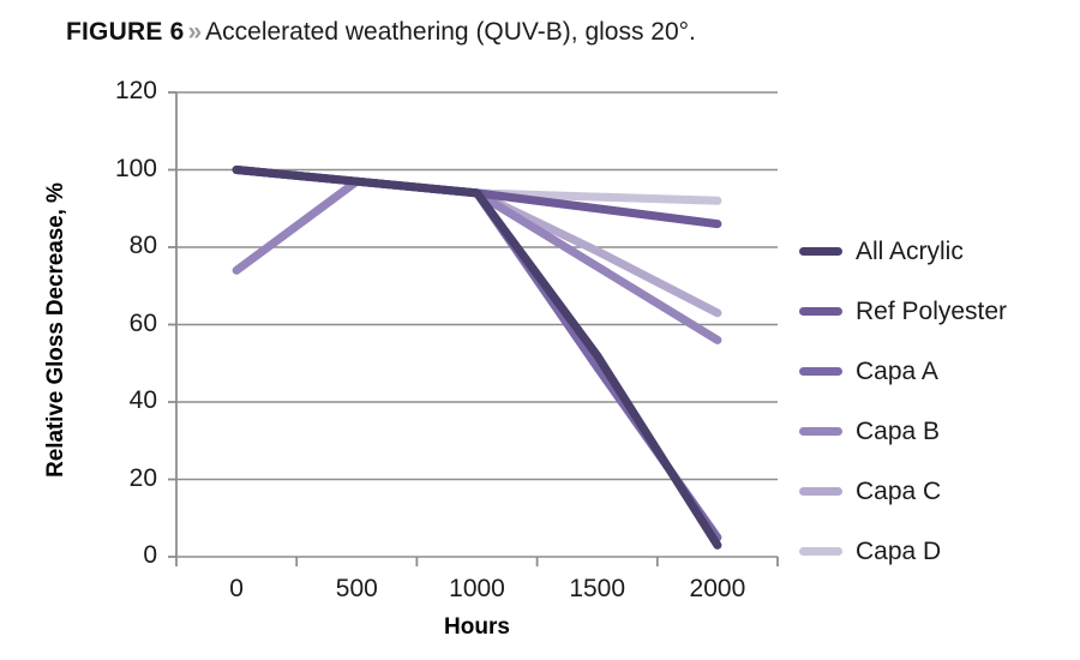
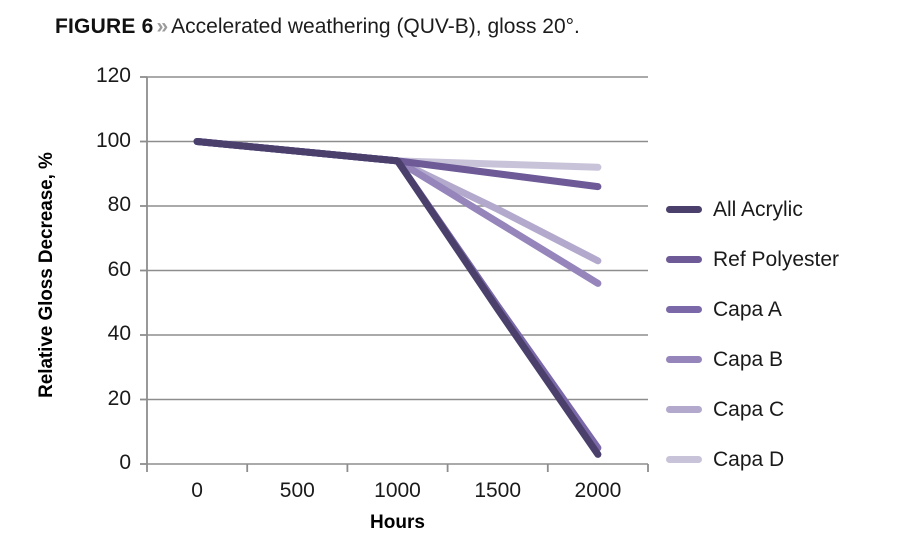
Capa B/0: 74 -> 100
All Acrylic/1500: 52 -> 48
